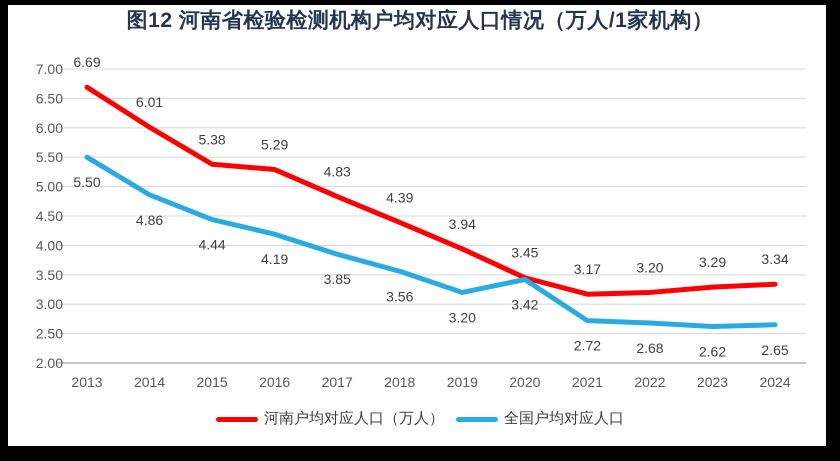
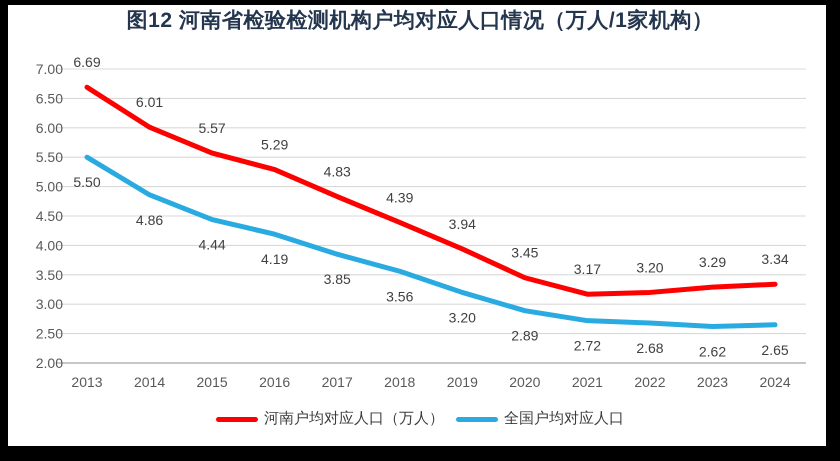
河南户均对应人口（万人）/2015: 5.38 -> 5.57
全国户均对应人口/2020: 3.42 -> 2.89
